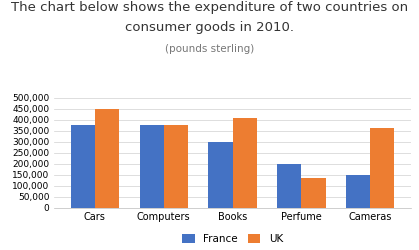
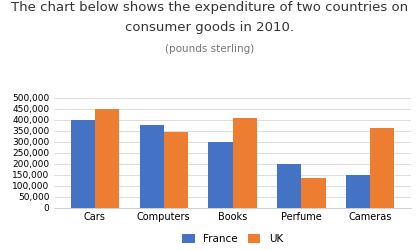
France/Cars: 375,000 -> 400,000
UK/Computers: 375,000 -> 345,000
